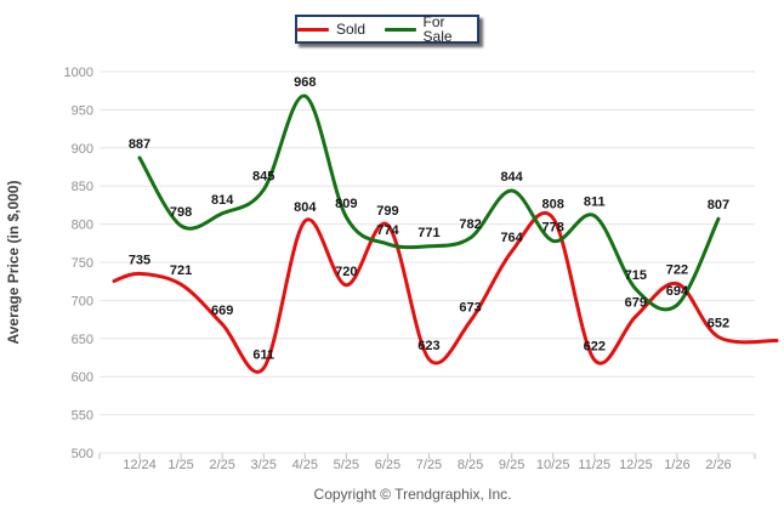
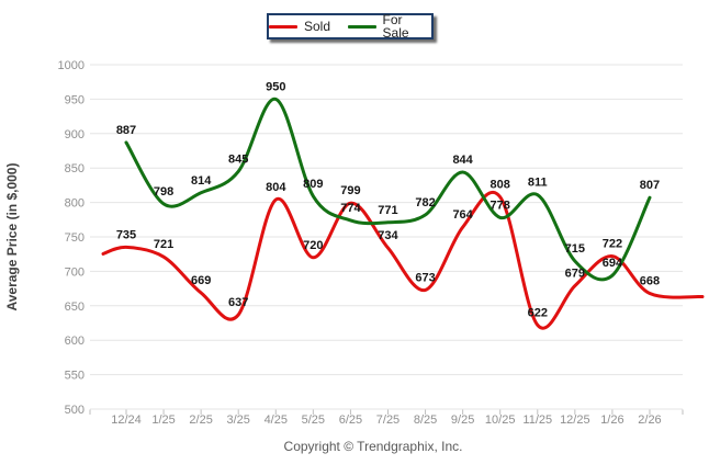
Sold/3/25: 611 -> 637
For Sale/4/25: 968 -> 950
Sold/7/25: 623 -> 734
Sold/2/26: 652 -> 668
